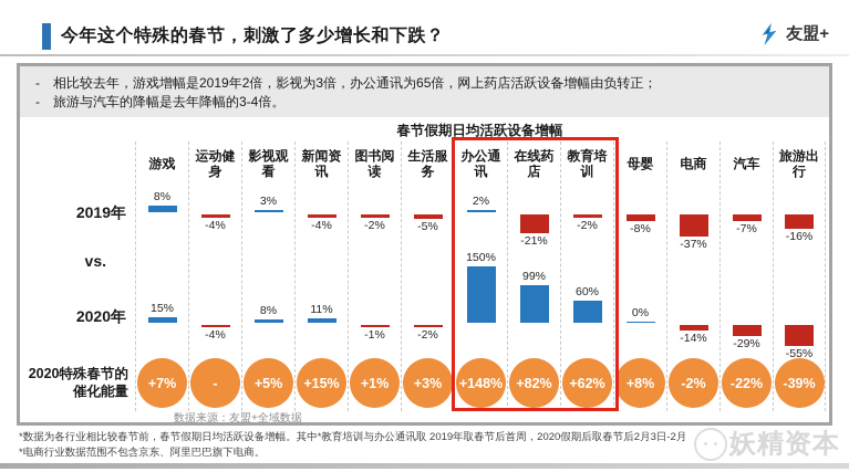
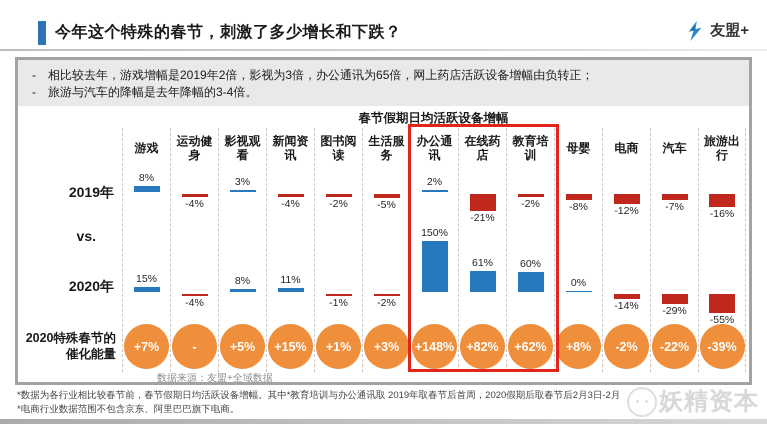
2020年/在线药店: 99% -> 61%
2019年/电商: -37% -> -12%
